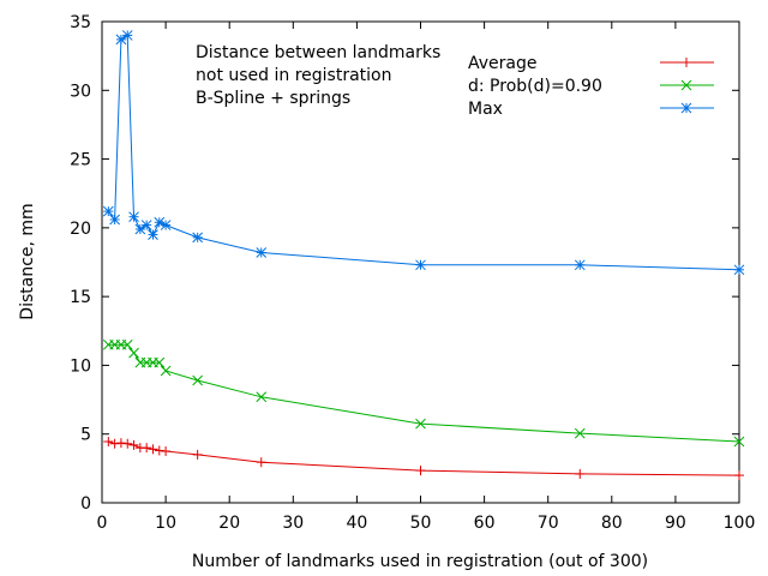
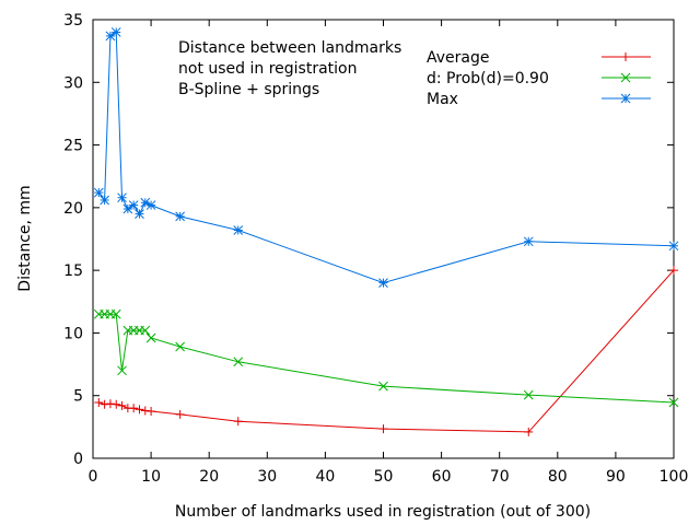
d: Prob(d)=0.90/5: 11 -> 7
Max/50: 17 -> 14
Average/100: 2 -> 15
